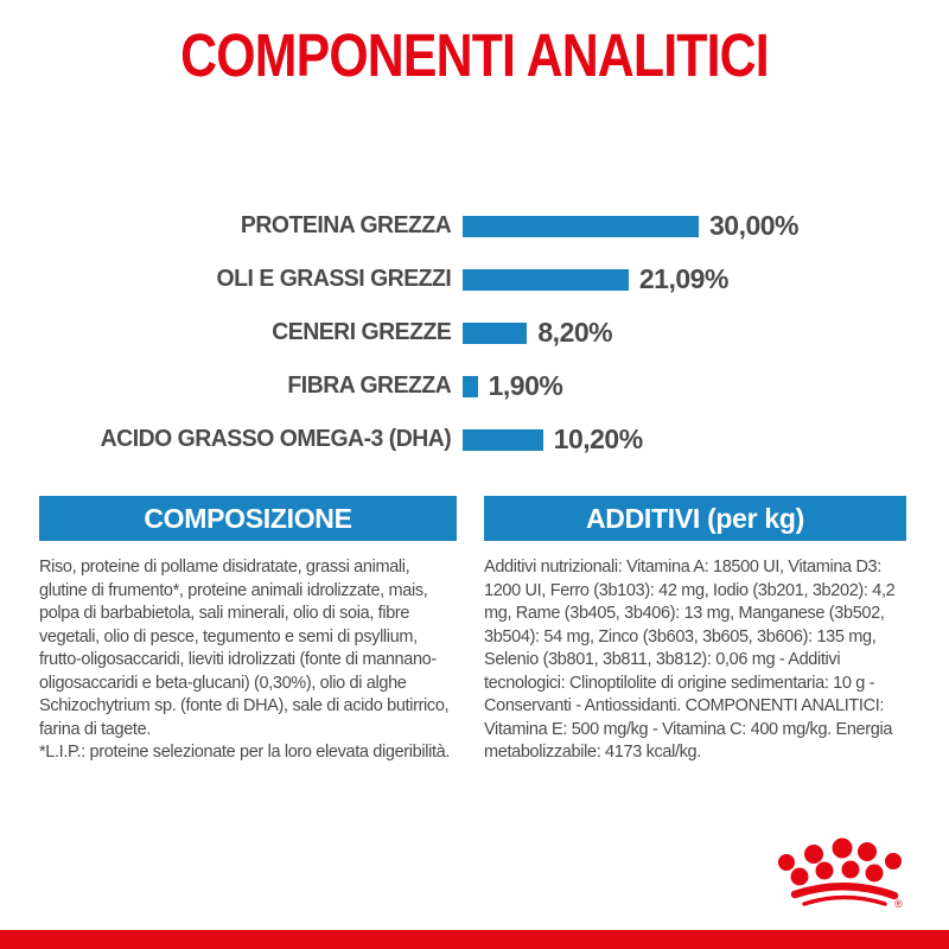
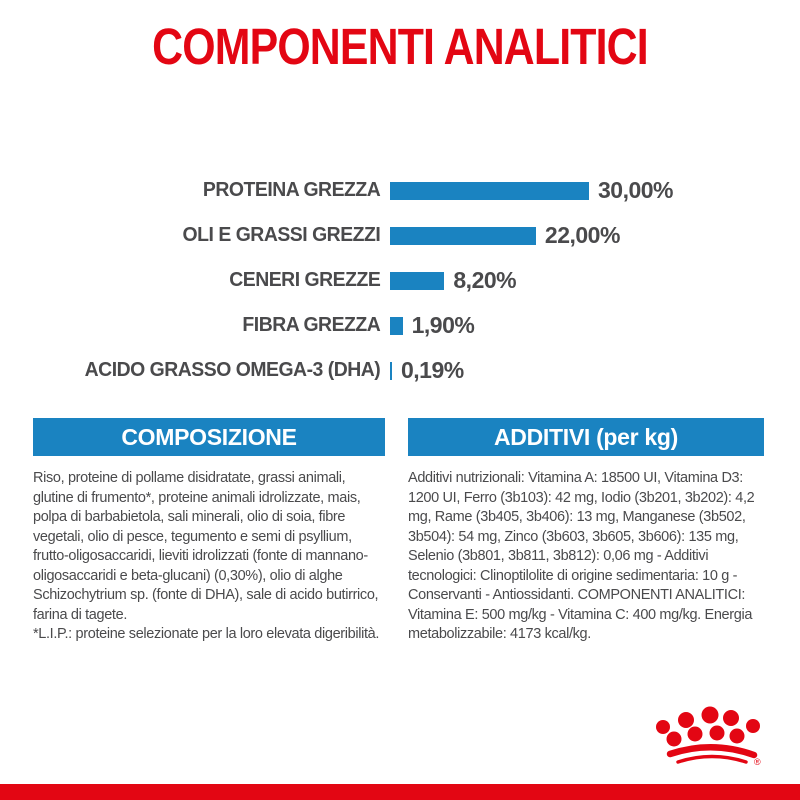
OLI E GRASSI GREZZI: 21,09% -> 22,00%
ACIDO GRASSO OMEGA-3 (DHA): 10,20% -> 0,19%
